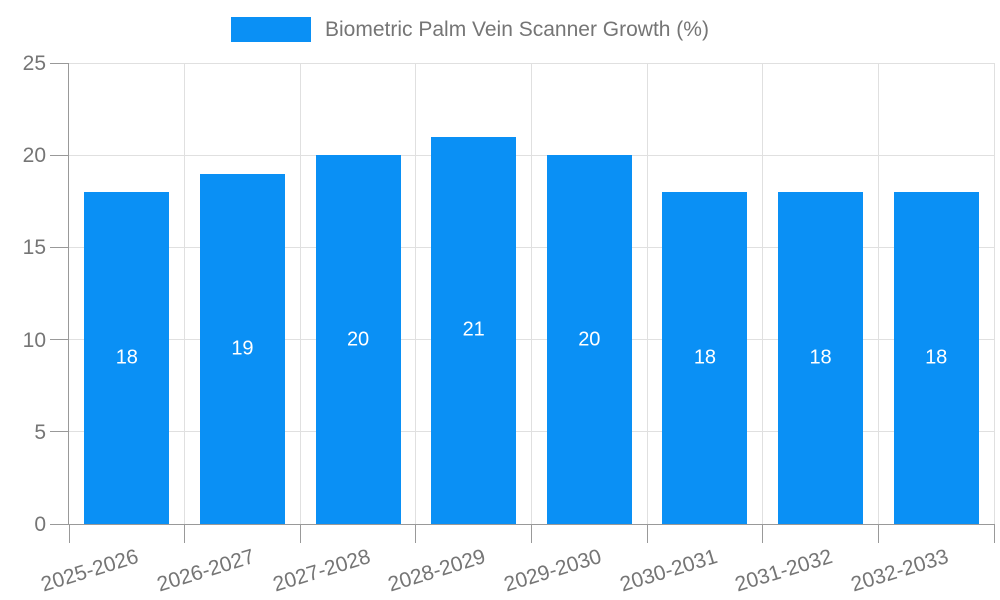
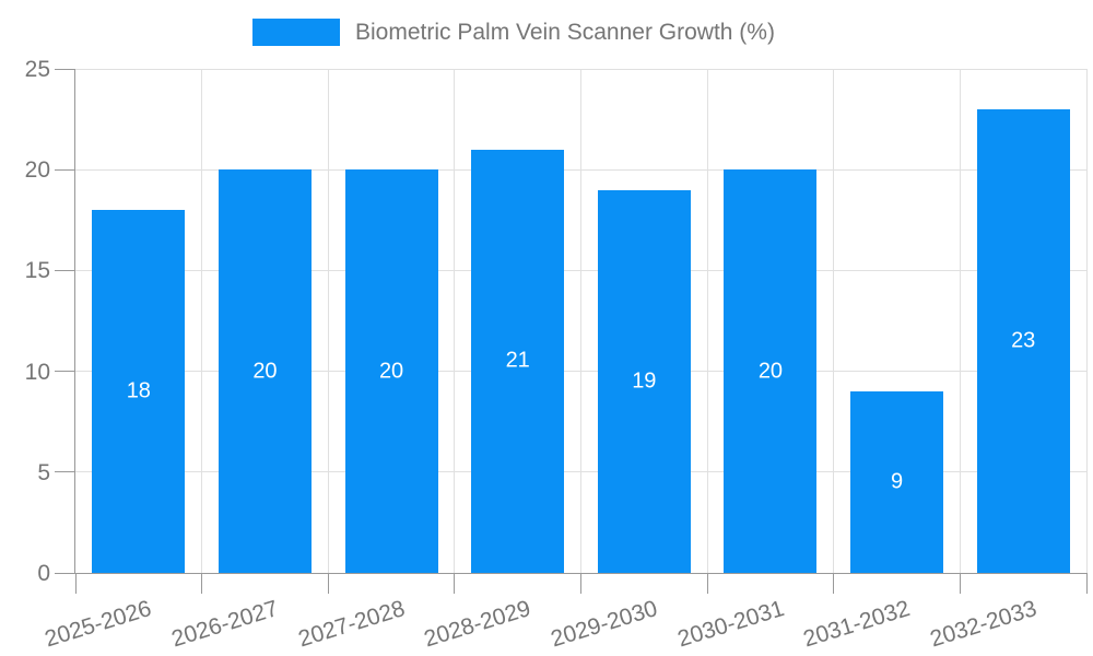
2026-2027: 19 -> 20
2029-2030: 20 -> 19
2030-2031: 18 -> 20
2031-2032: 18 -> 9
2032-2033: 18 -> 23
